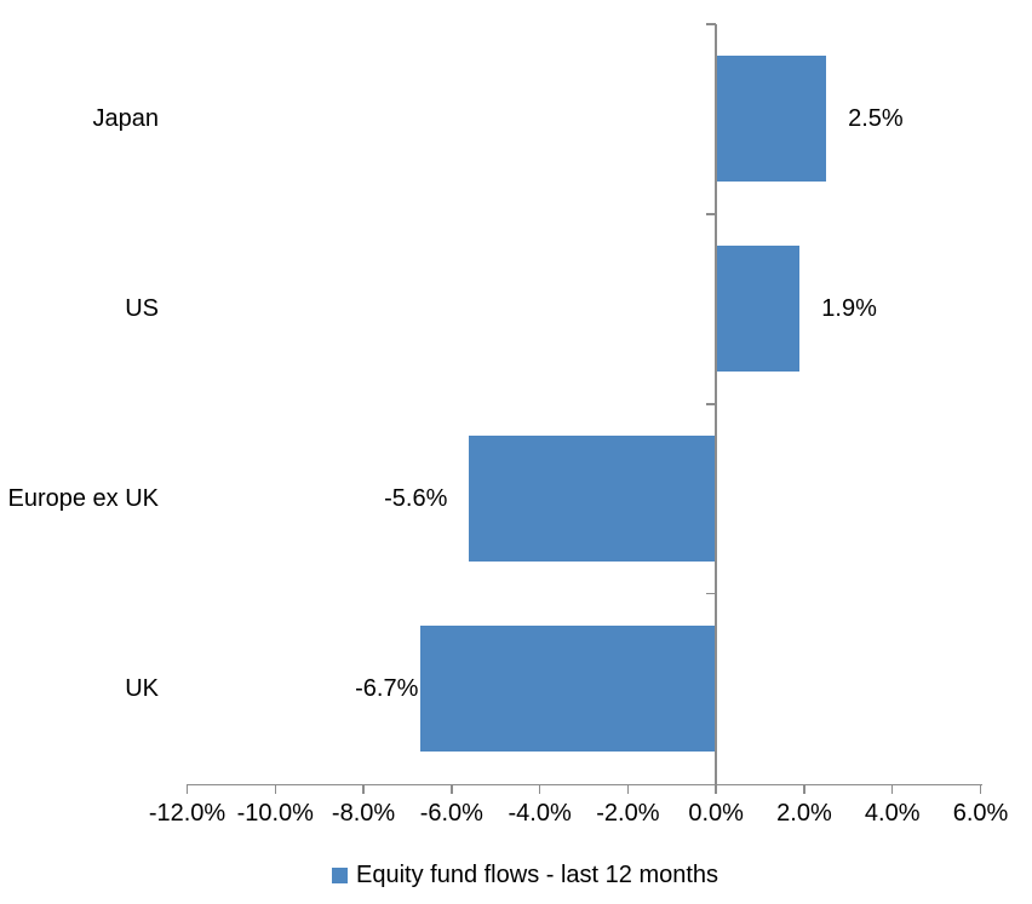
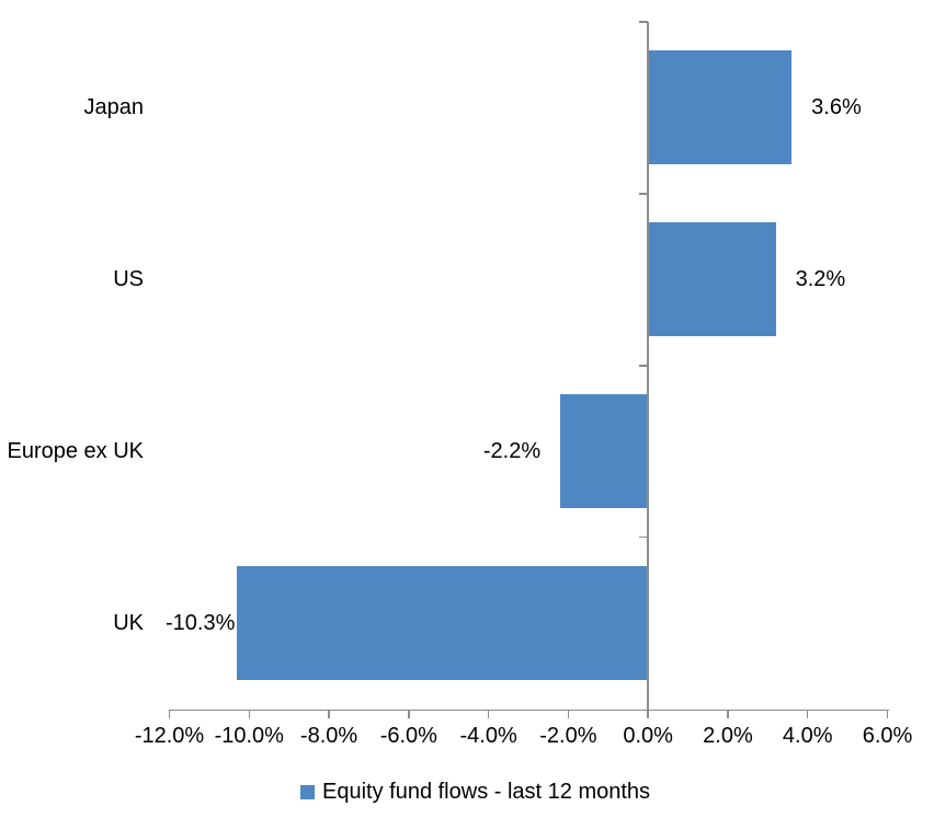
Japan: 2.5% -> 3.6%
US: 1.9% -> 3.2%
Europe ex UK: -5.6% -> -2.2%
UK: -6.7% -> -10.3%
